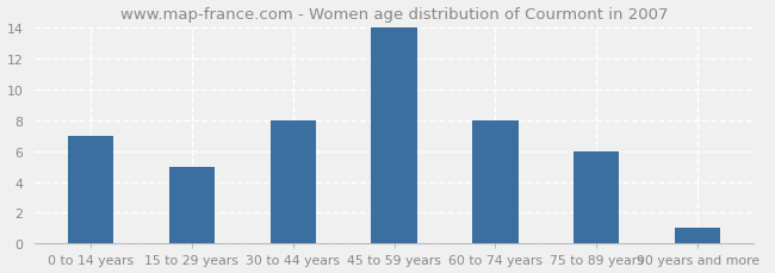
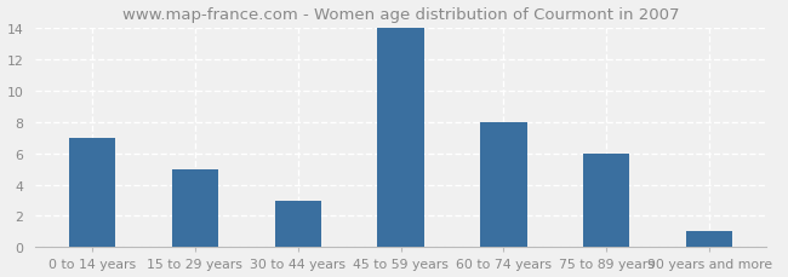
30 to 44 years: 8 -> 3
